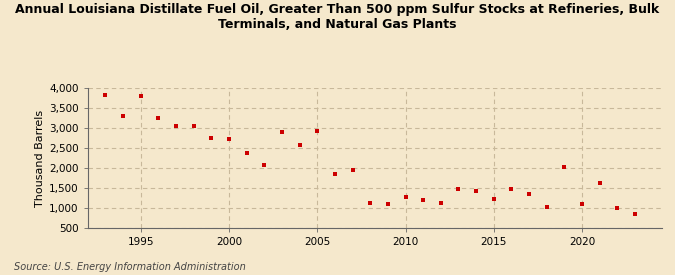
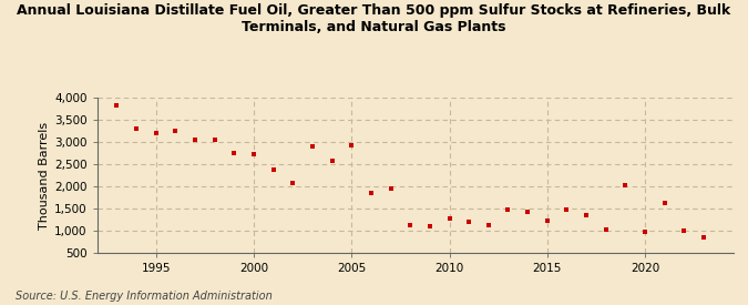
1995: 3,800 -> 3,200
2020: 1,100 -> 970
